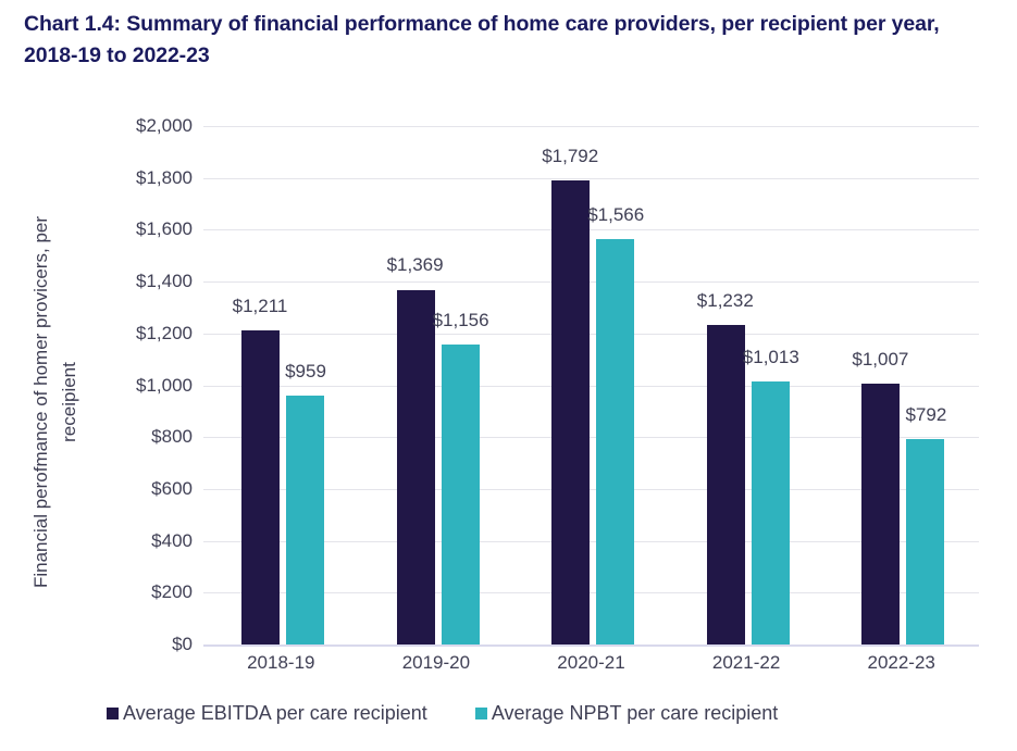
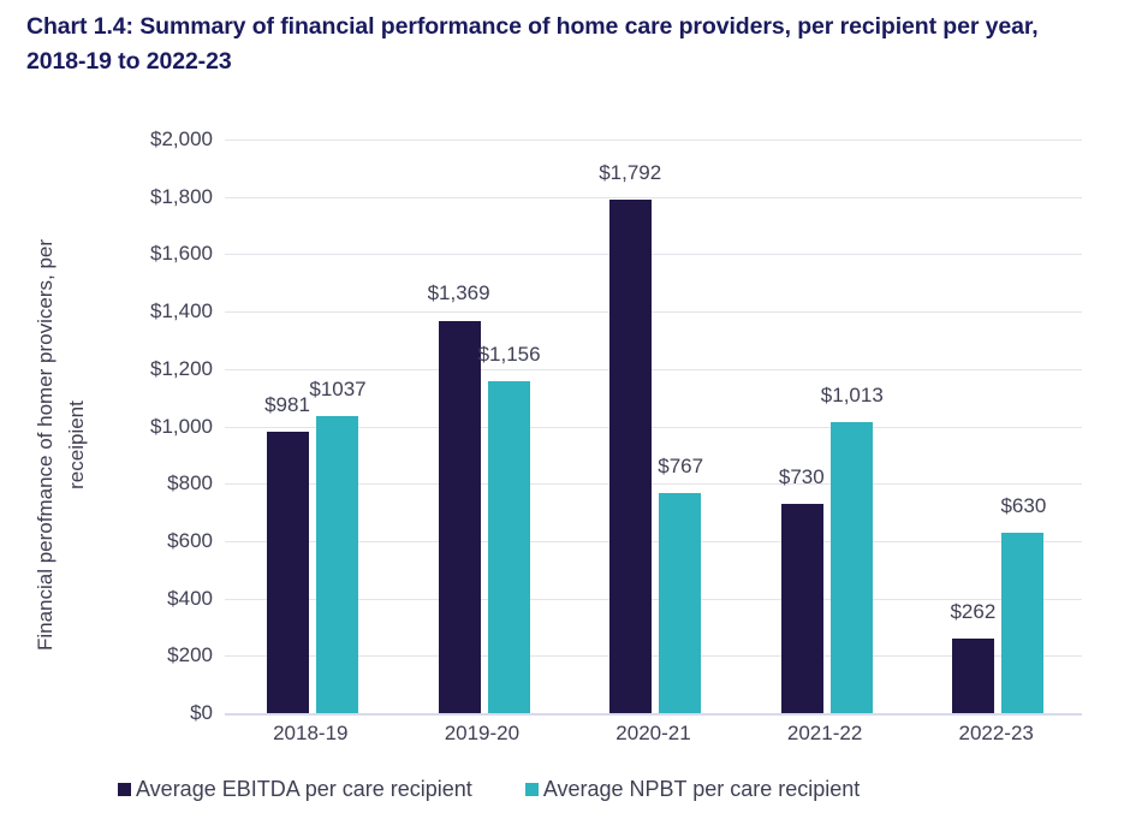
Average EBITDA per care recipient/2018-19: $1,211 -> $981
Average NPBT per care recipient/2018-19: $959 -> $1037
Average NPBT per care recipient/2020-21: $1,566 -> $767
Average EBITDA per care recipient/2021-22: $1,232 -> $730
Average EBITDA per care recipient/2022-23: $1,007 -> $262
Average NPBT per care recipient/2022-23: $792 -> $630
